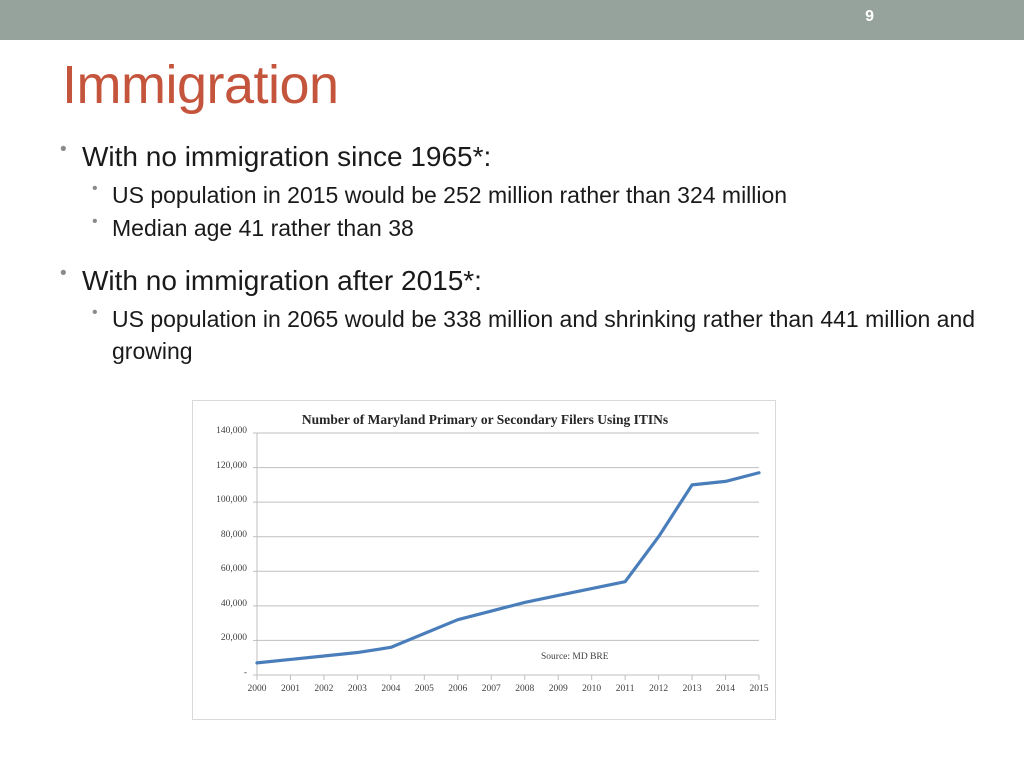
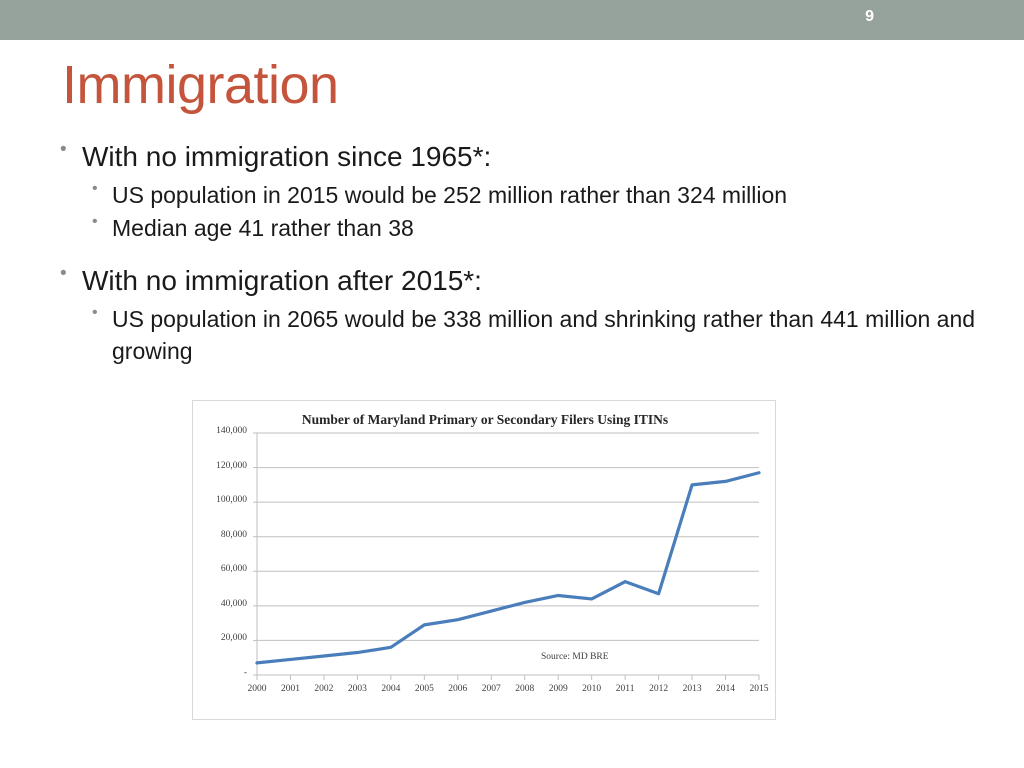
2005: 24000 -> 29000
2010: 50000 -> 44000
2012: 80000 -> 47000
